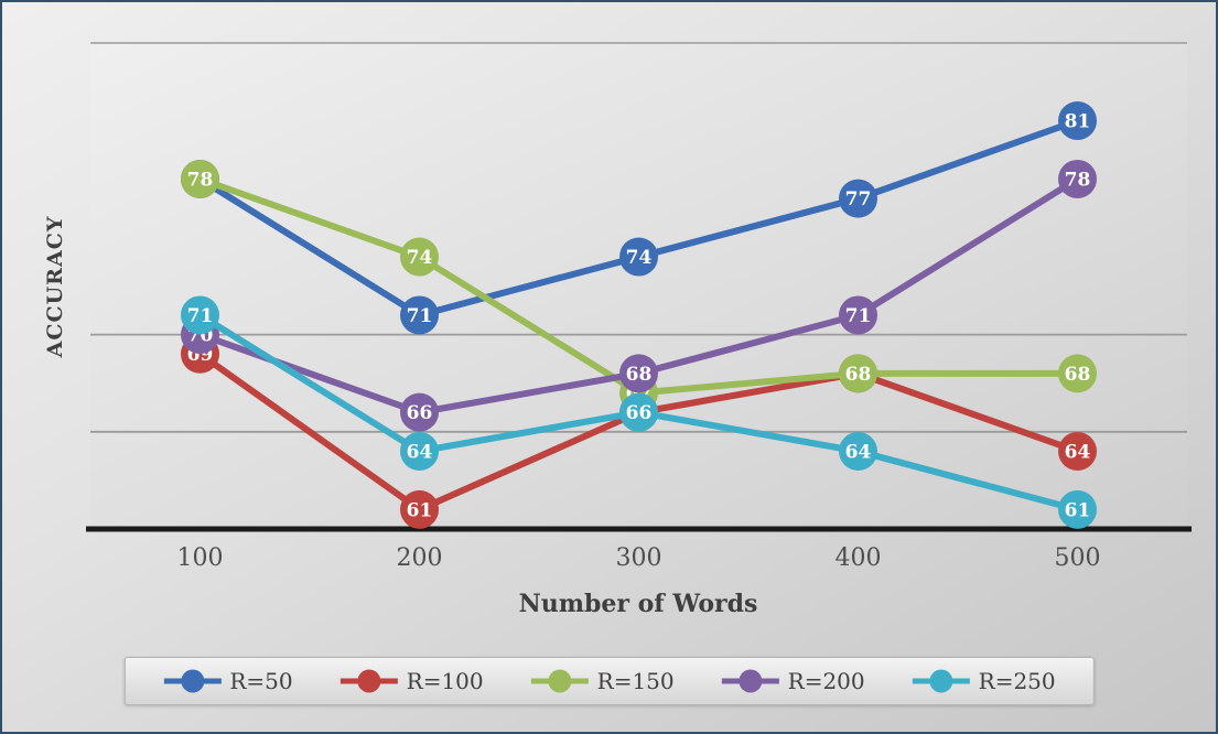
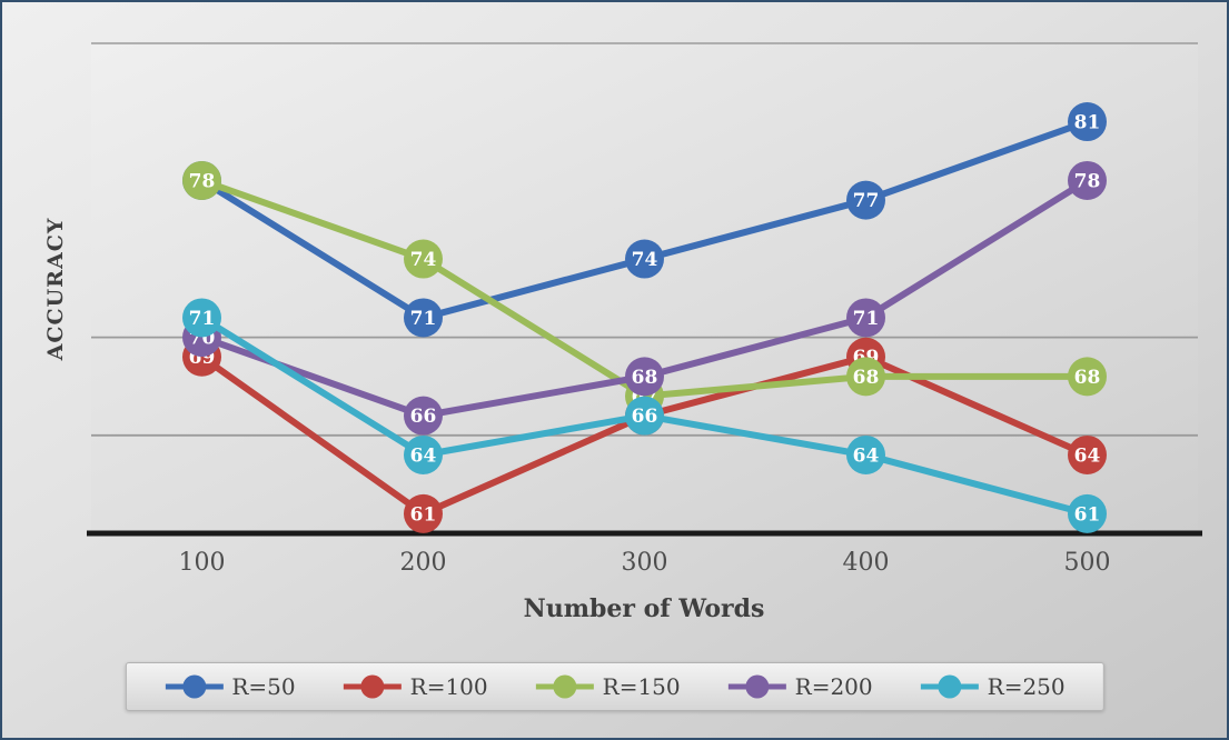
R=100/400: 68 -> 69
